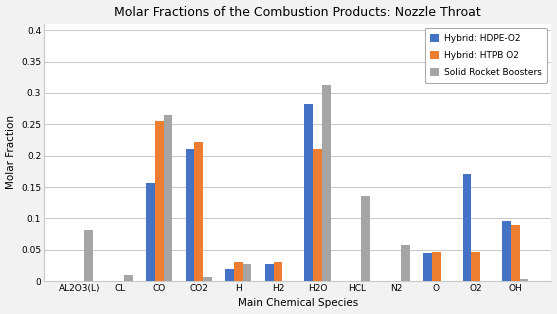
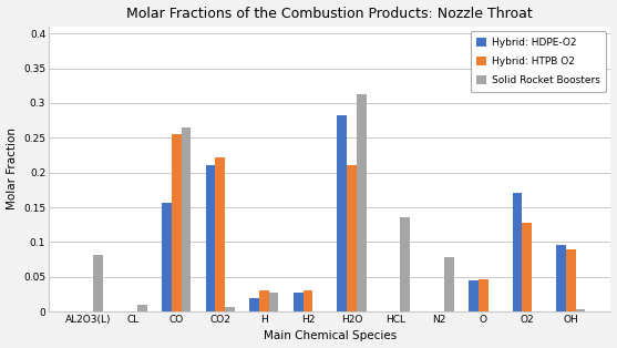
Solid Rocket Boosters/N2: 0.058 -> 0.078
Hybrid: HTPB O2/O2: 0.046 -> 0.127
